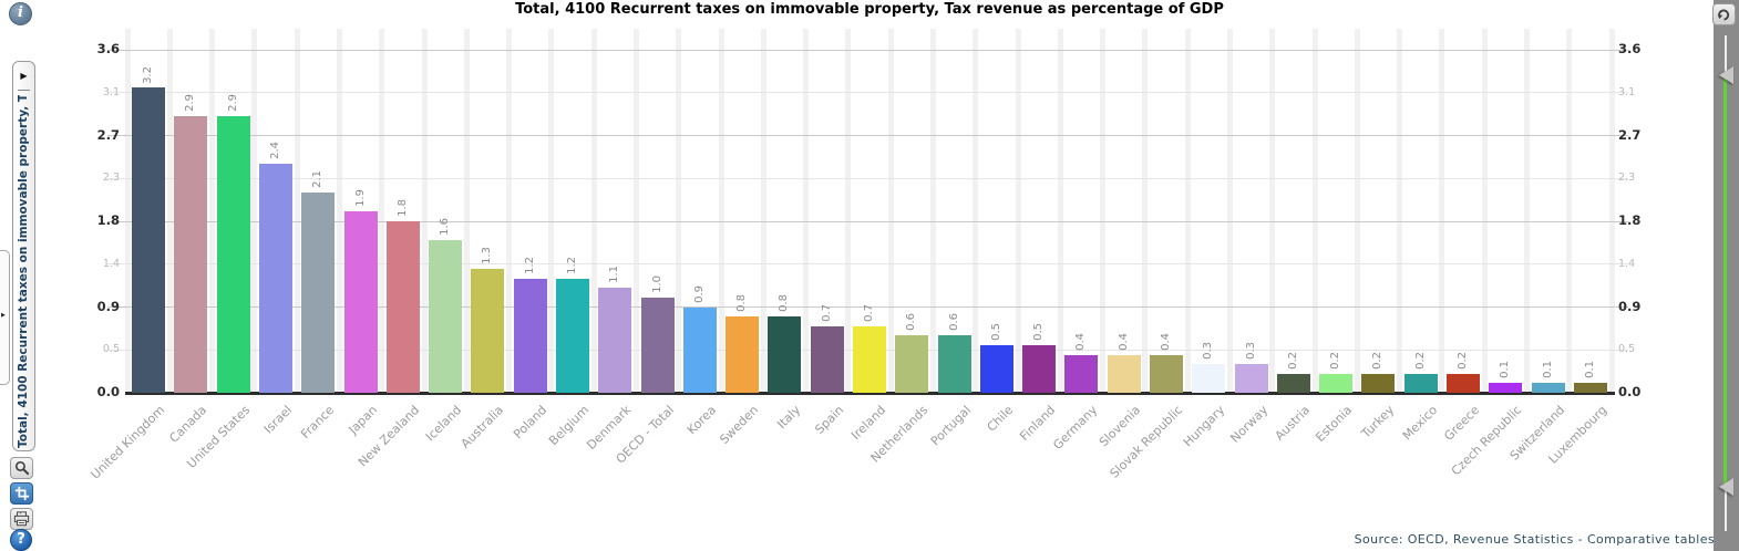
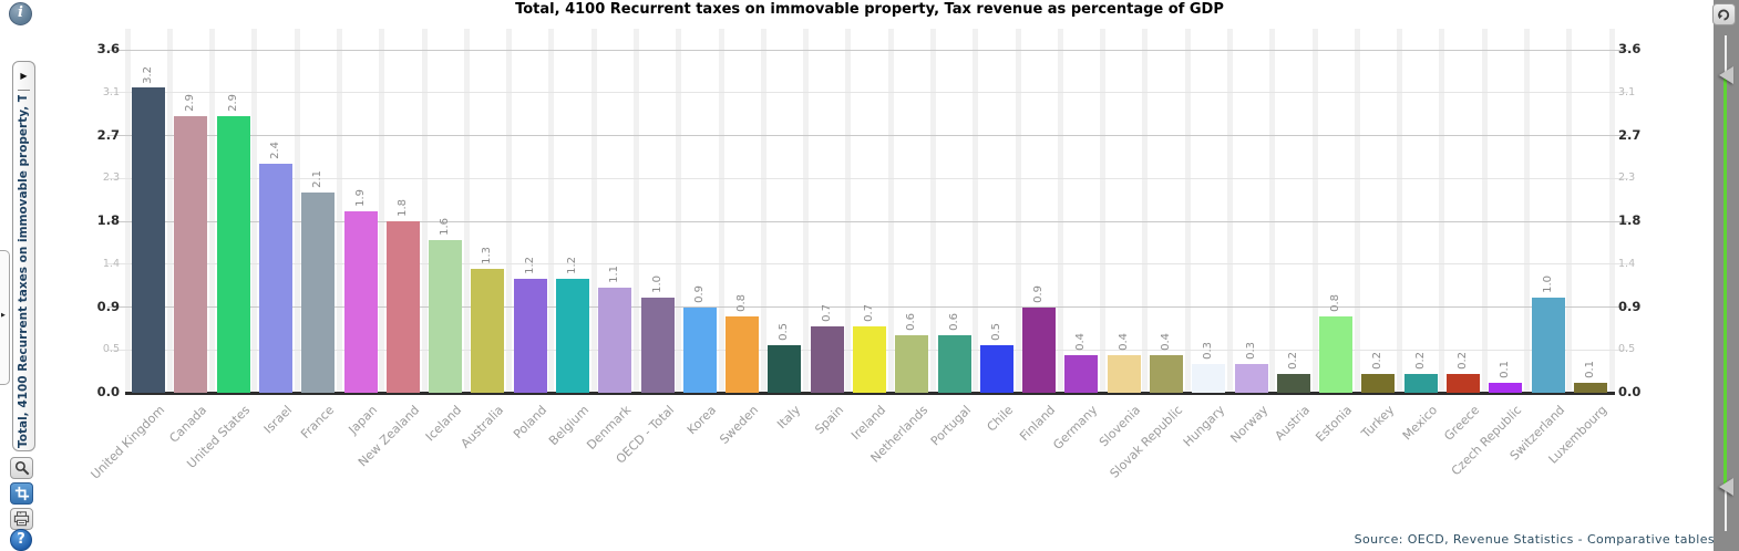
Italy: 0.8 -> 0.5
Finland: 0.5 -> 0.9
Estonia: 0.2 -> 0.8
Switzerland: 0.1 -> 1.0
